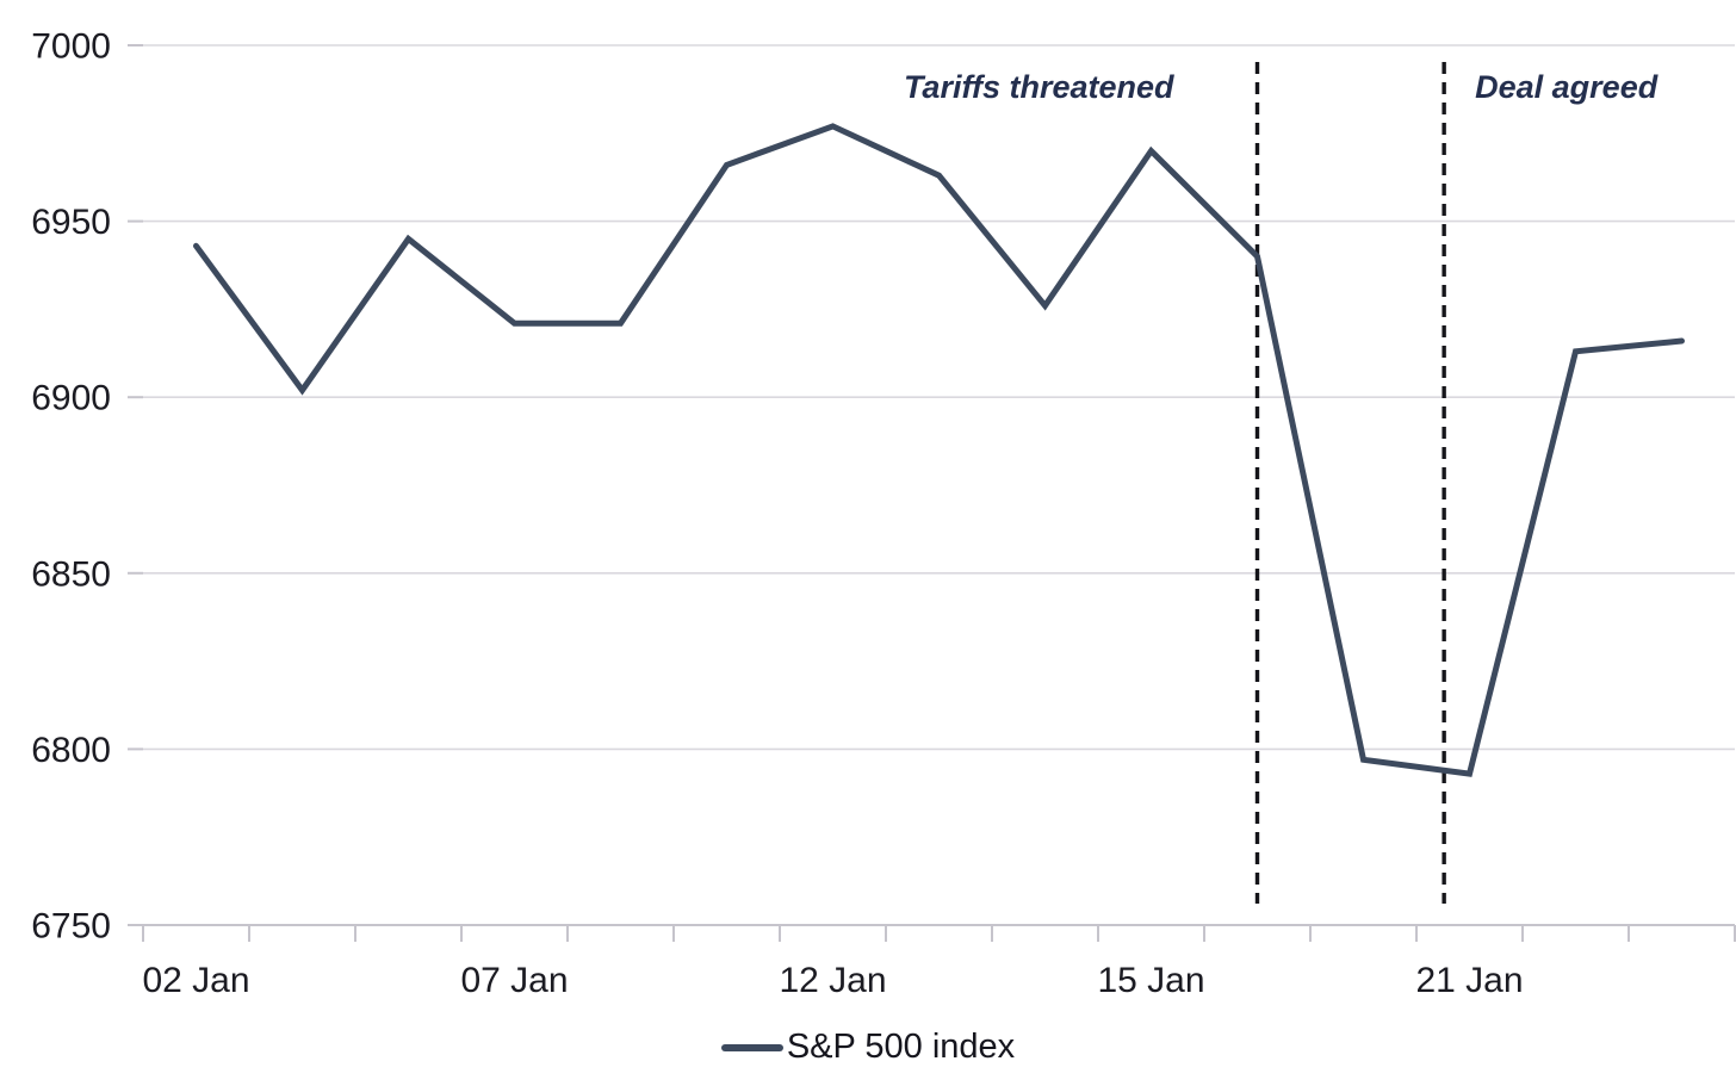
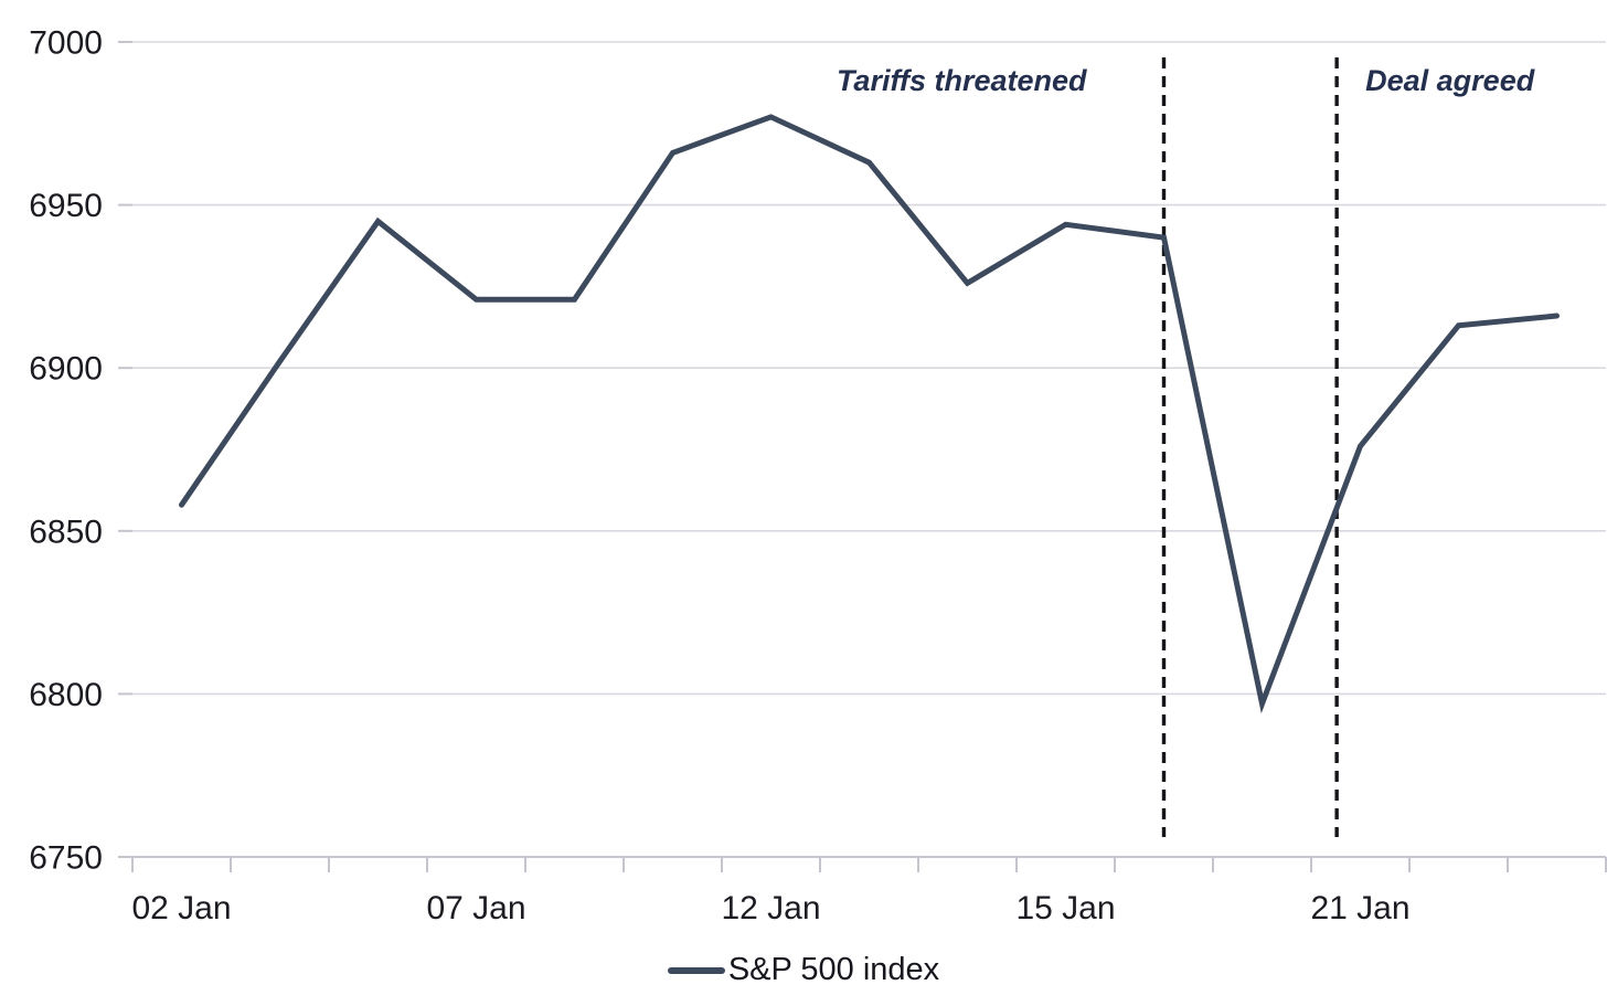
02 Jan: 6943 -> 6858
15 Jan: 6970 -> 6944
21 Jan: 6793 -> 6876
